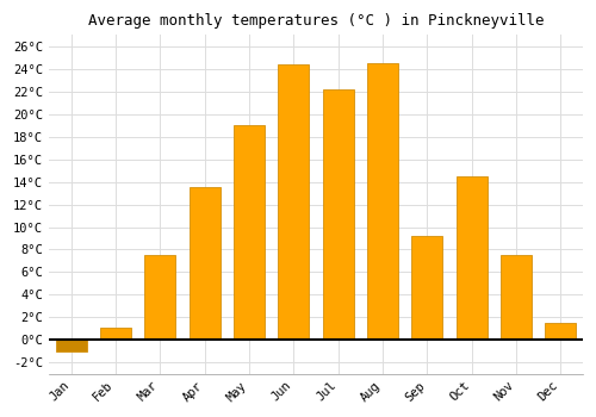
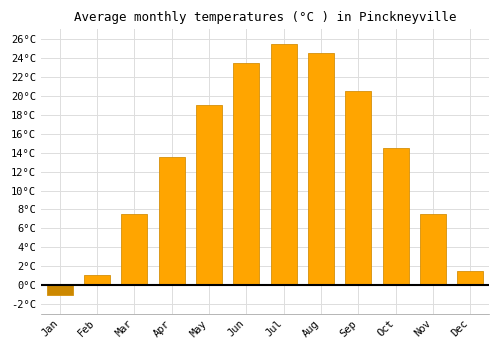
Jun: 24.4°C -> 23.5°C
Jul: 22.2°C -> 25.5°C
Sep: 9.2°C -> 20.5°C
